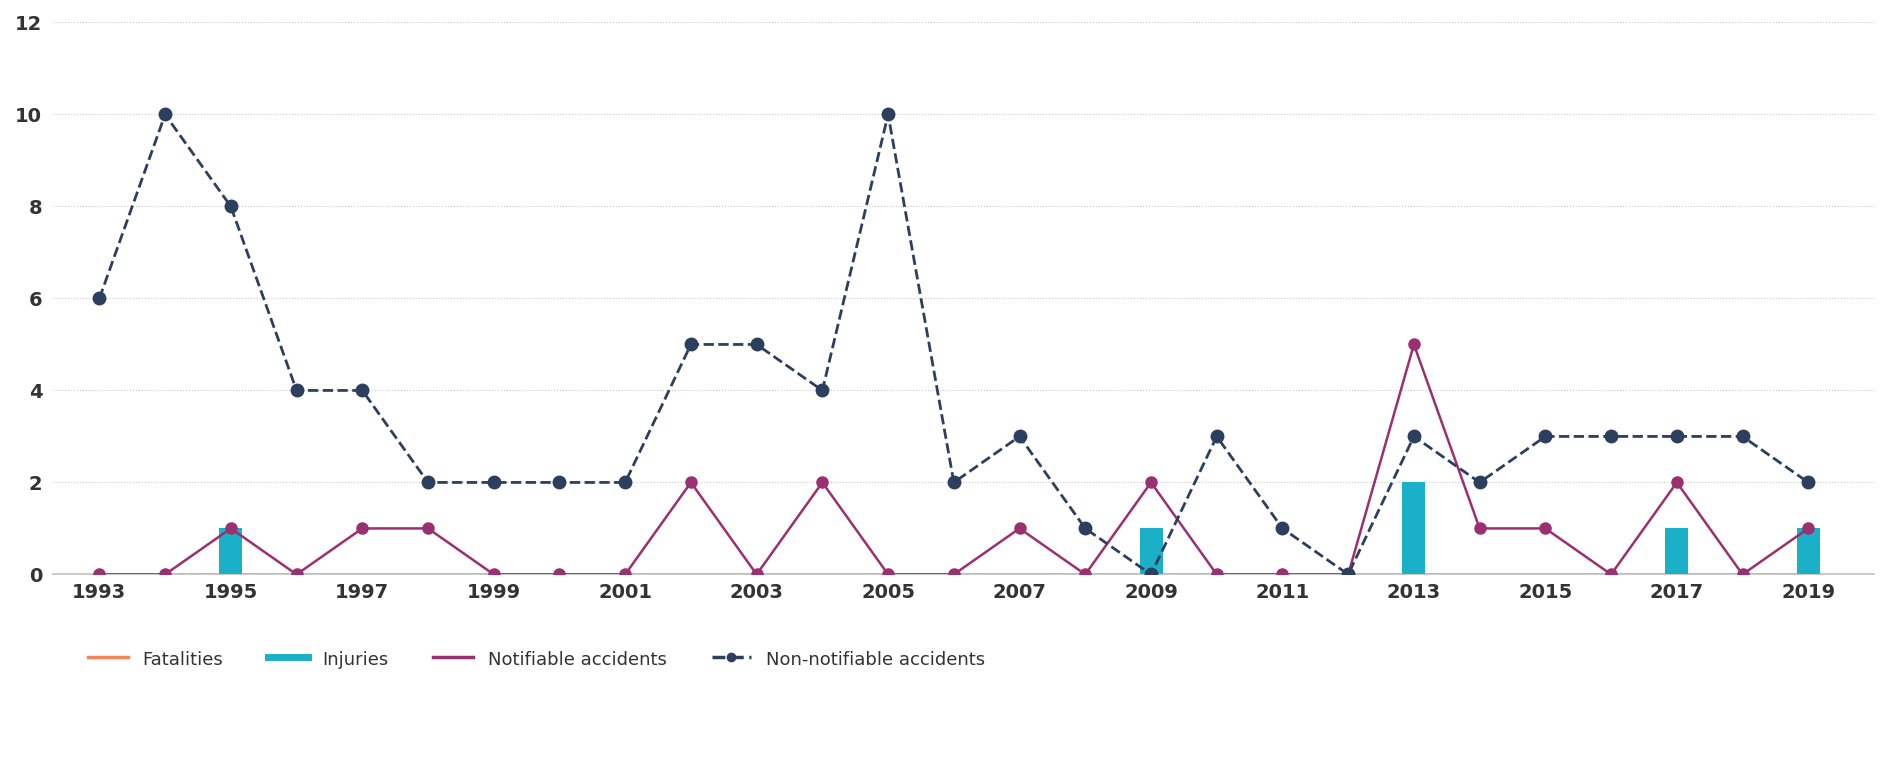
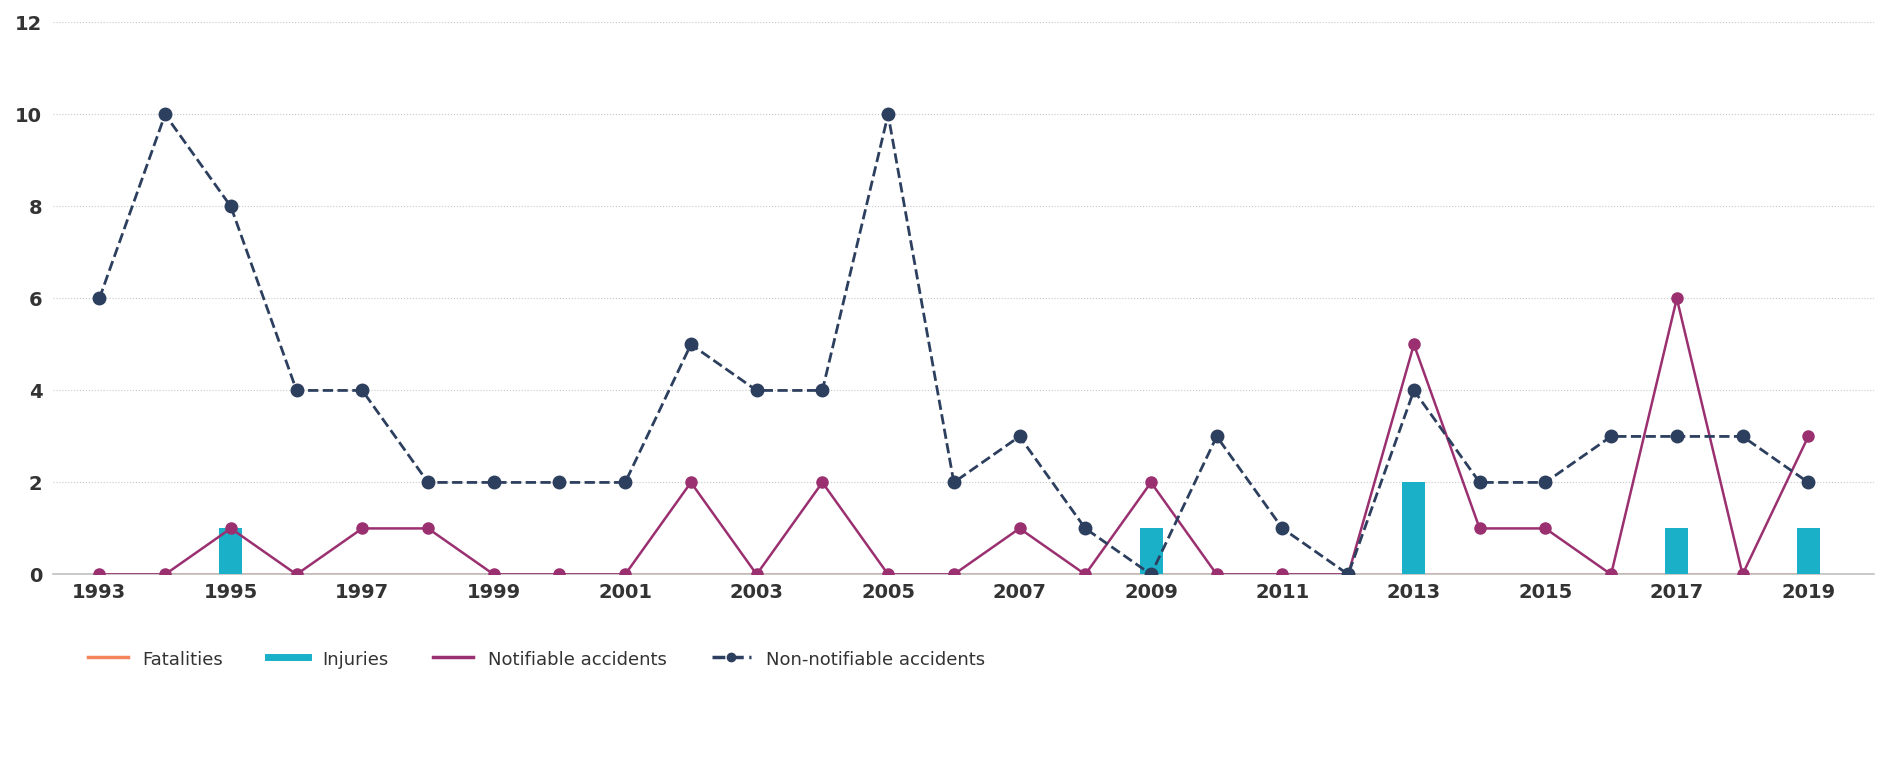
Non-notifiable accidents/2003: 5 -> 4
Non-notifiable accidents/2013: 3 -> 4
Non-notifiable accidents/2015: 3 -> 2
Notifiable accidents/2017: 2 -> 6
Notifiable accidents/2019: 1 -> 3
